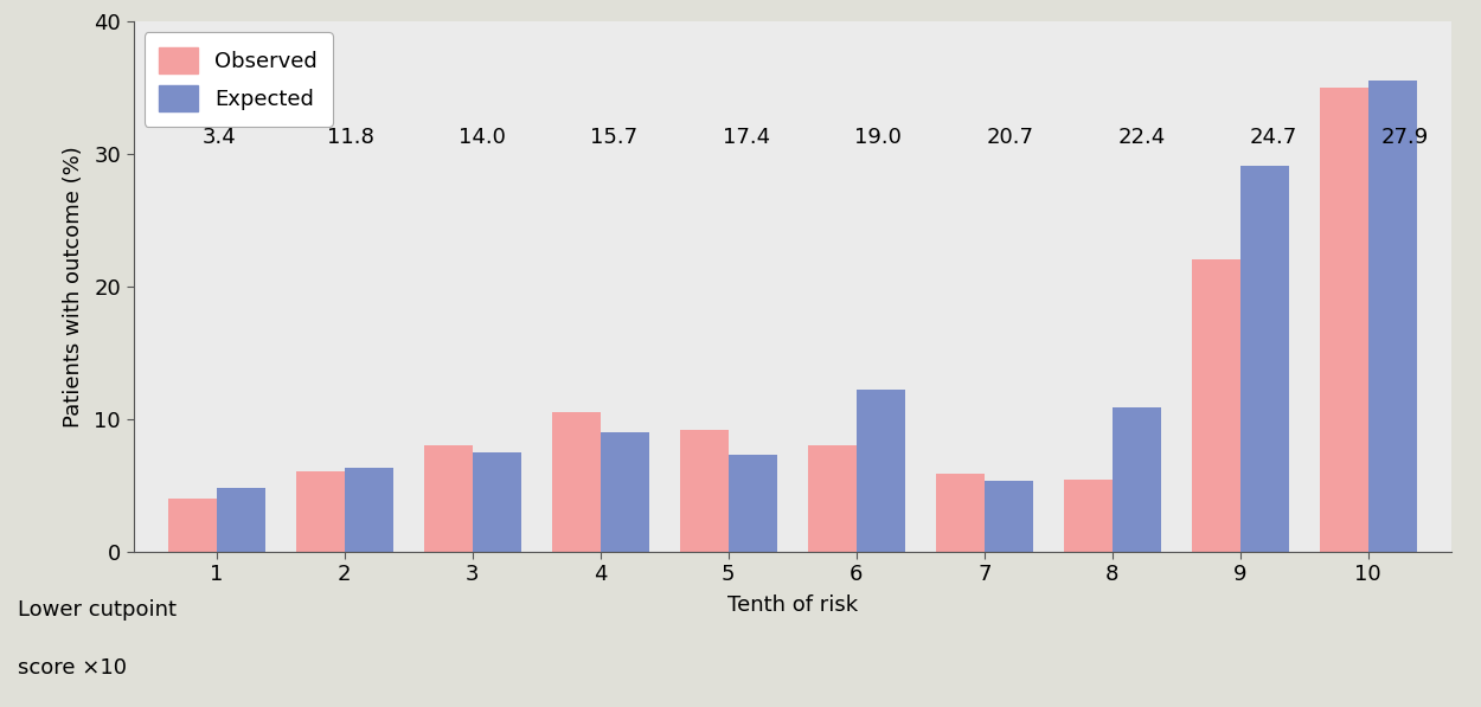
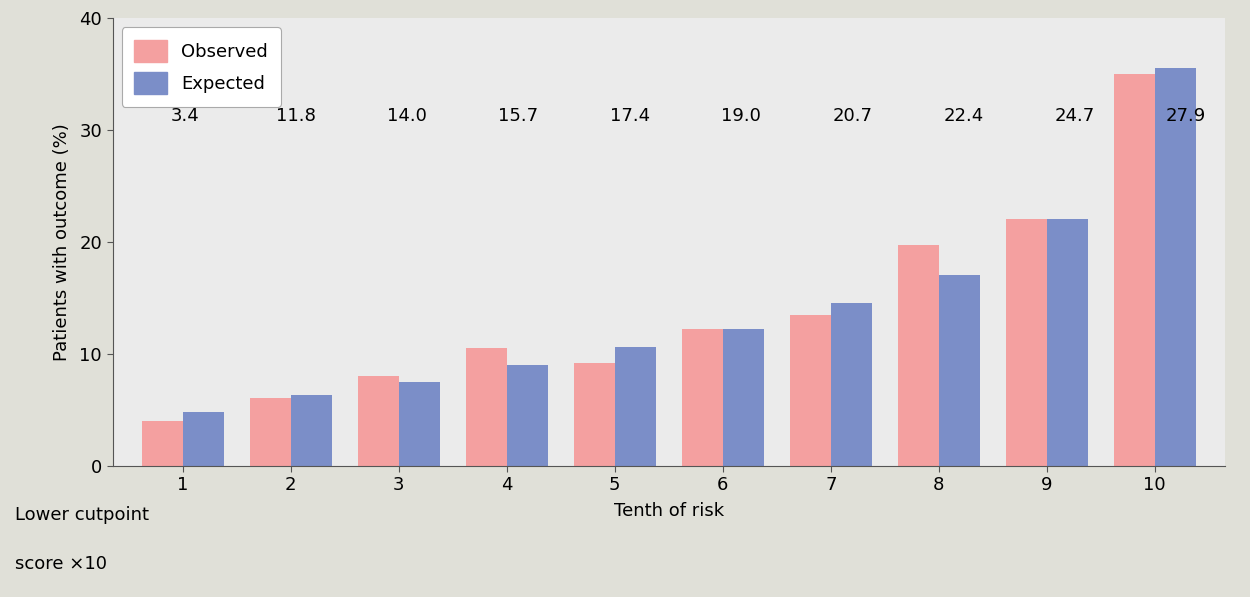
Expected/5: 7.3 -> 10.6
Observed/6: 8.0 -> 12.2
Observed/7: 5.9 -> 13.5
Expected/7: 5.3 -> 14.5
Observed/8: 5.4 -> 19.7
Expected/8: 10.9 -> 17.0
Expected/9: 29.1 -> 22.0
